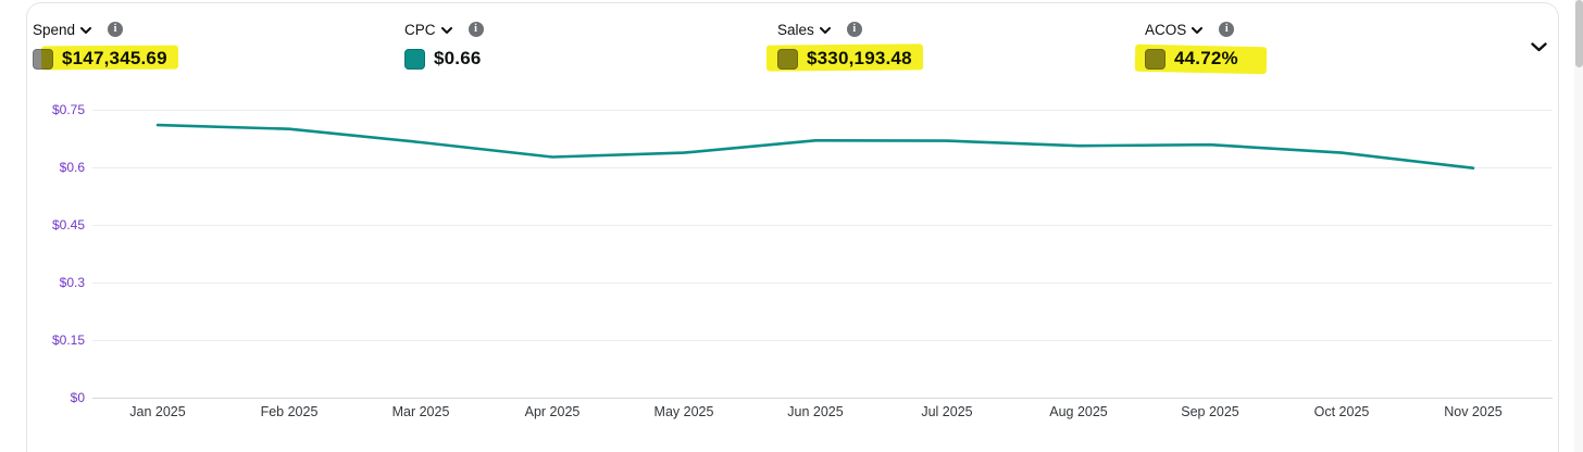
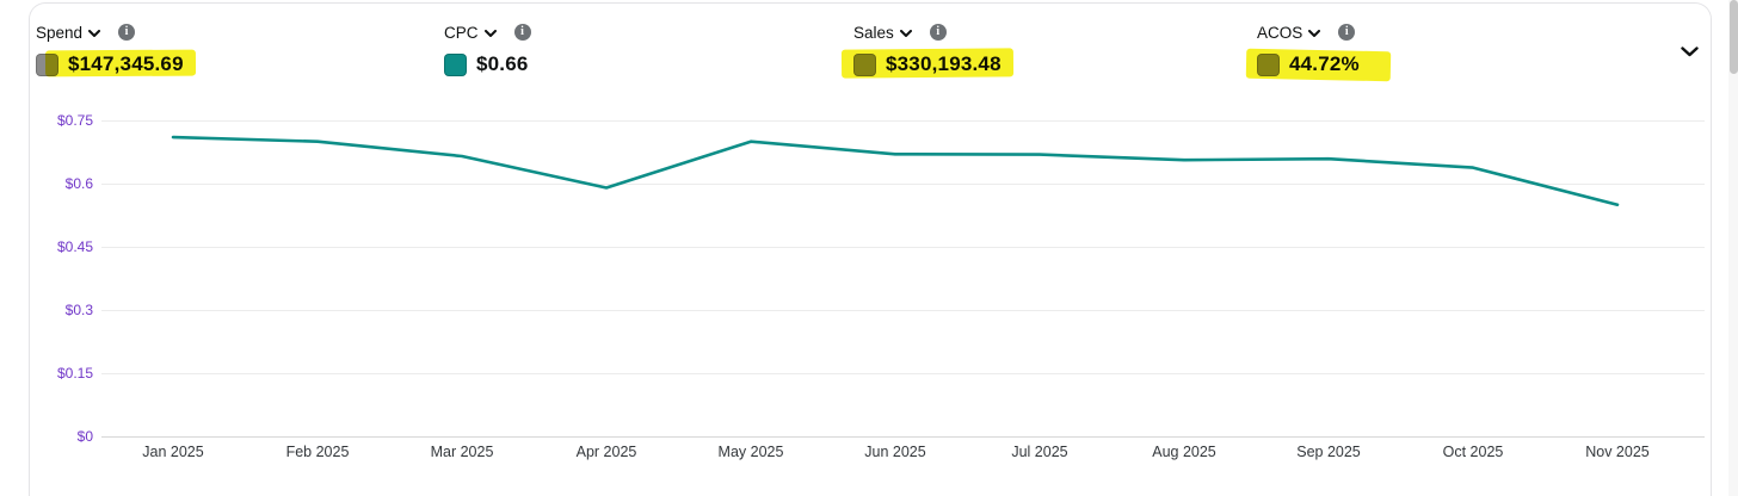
Apr 2025: $0.63 -> $0.59
May 2025: $0.64 -> $0.70
Nov 2025: $0.60 -> $0.55
